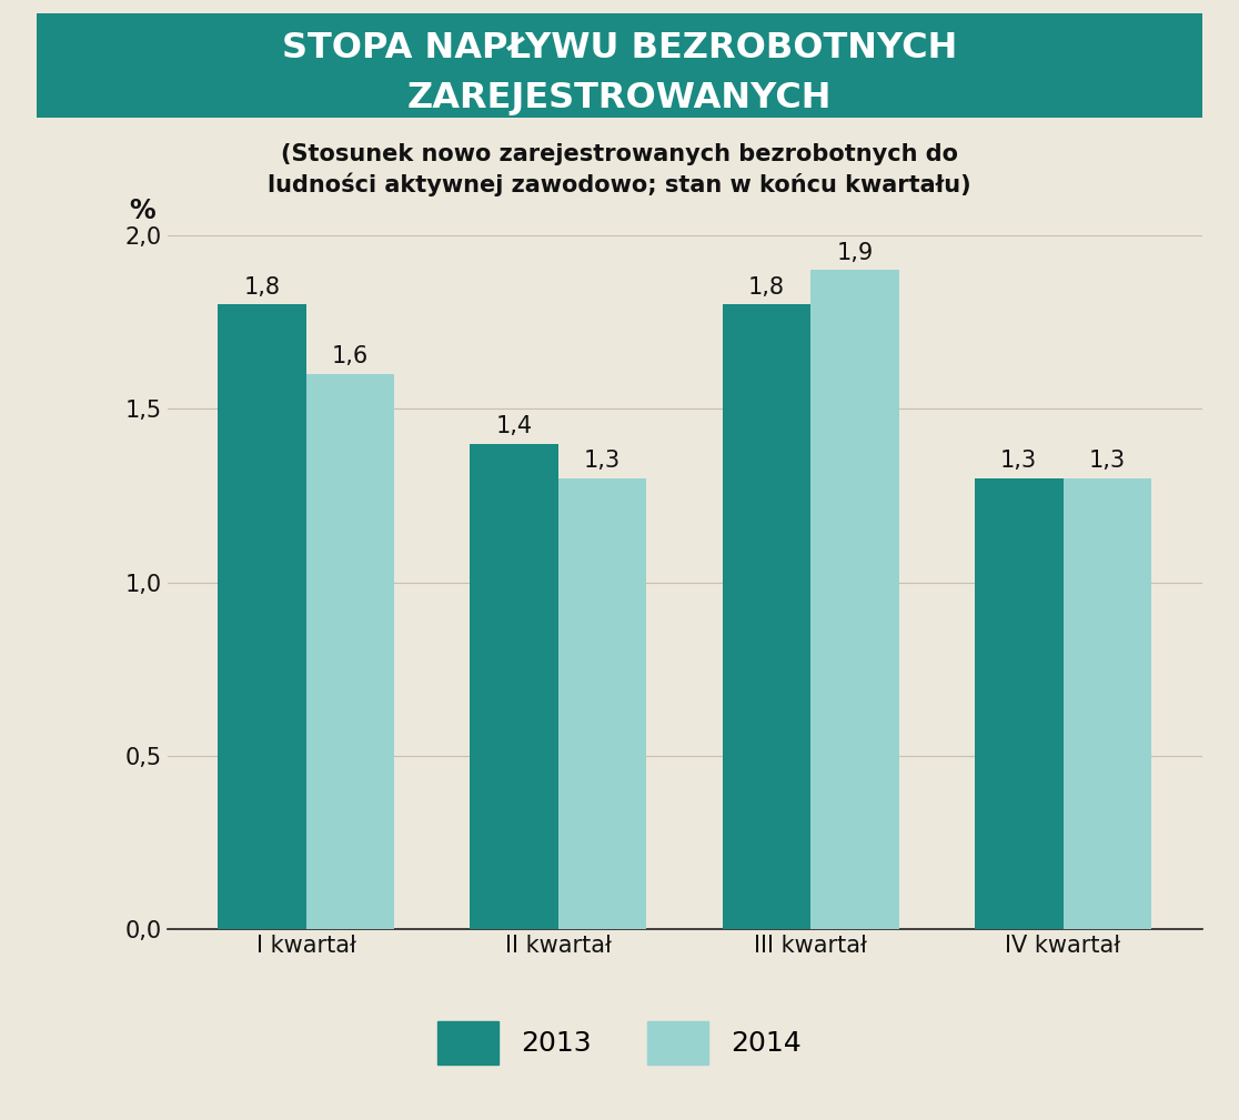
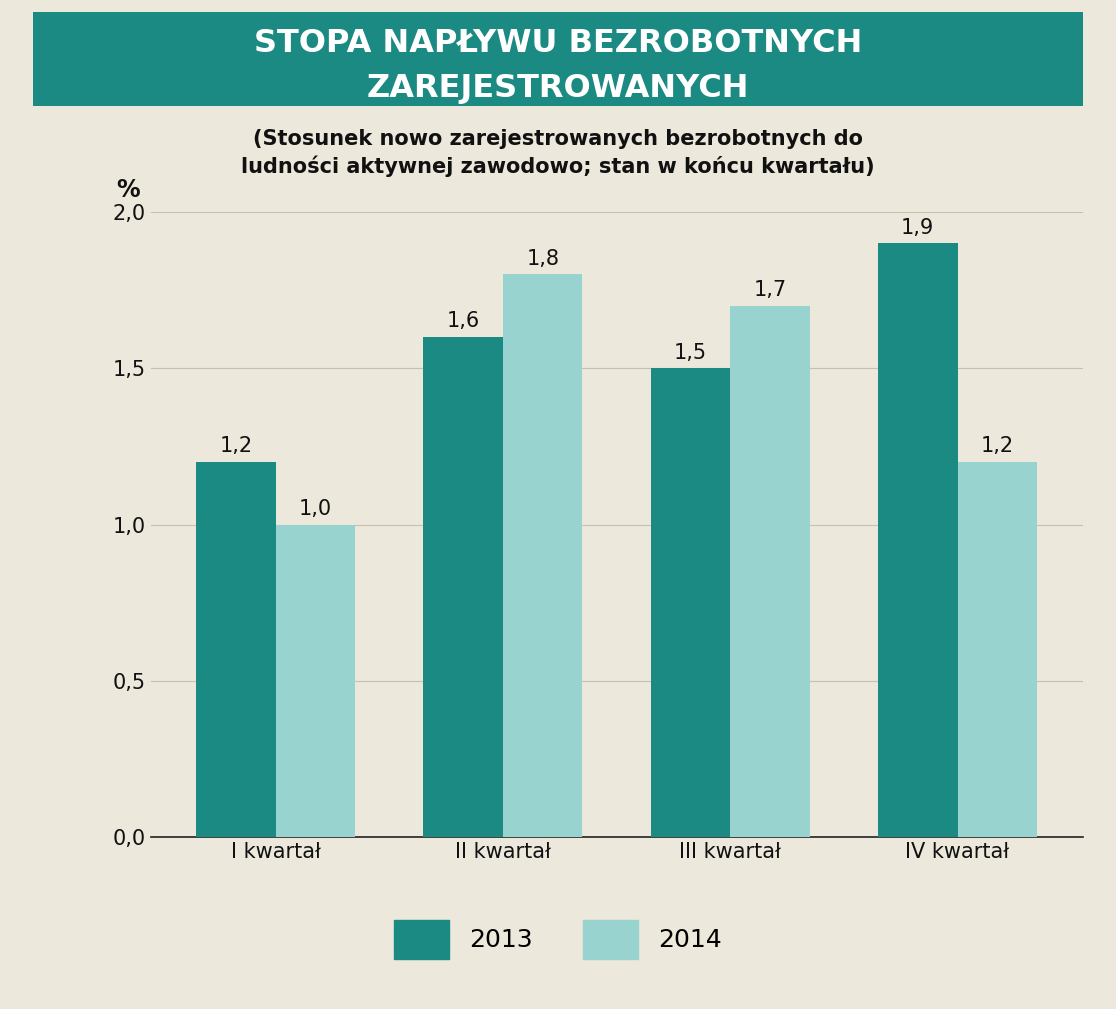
2013/I kwartał: 1,8 -> 1,2
2014/I kwartał: 1,6 -> 1,0
2013/II kwartał: 1,4 -> 1,6
2014/II kwartał: 1,3 -> 1,8
2013/III kwartał: 1,8 -> 1,5
2014/III kwartał: 1,9 -> 1,7
2013/IV kwartał: 1,3 -> 1,9
2014/IV kwartał: 1,3 -> 1,2
